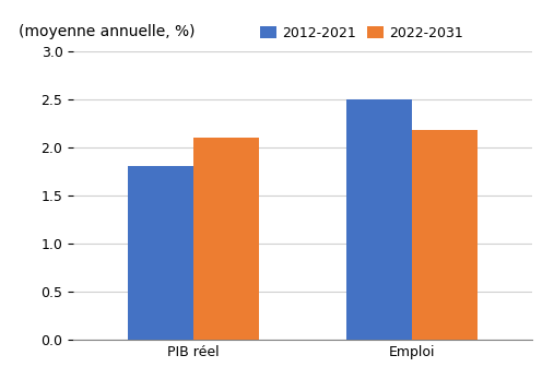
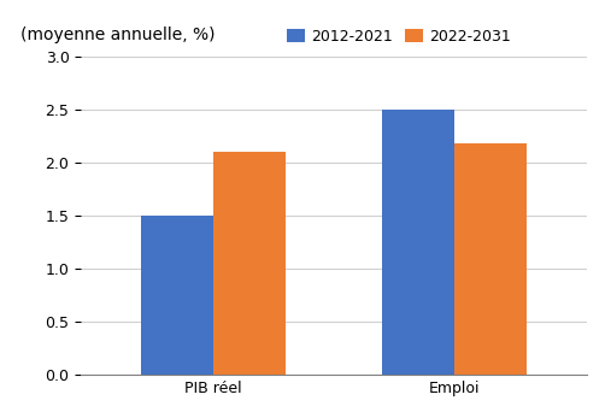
2012-2021/PIB réel: 1.8 -> 1.5
